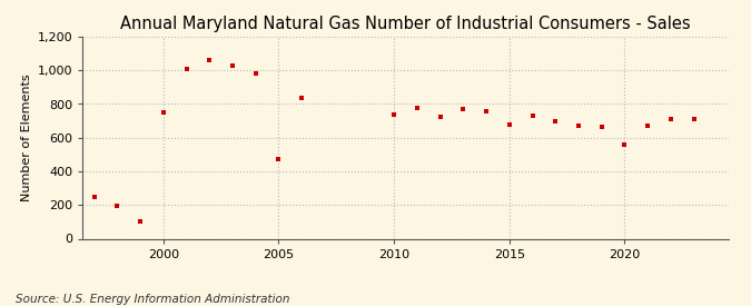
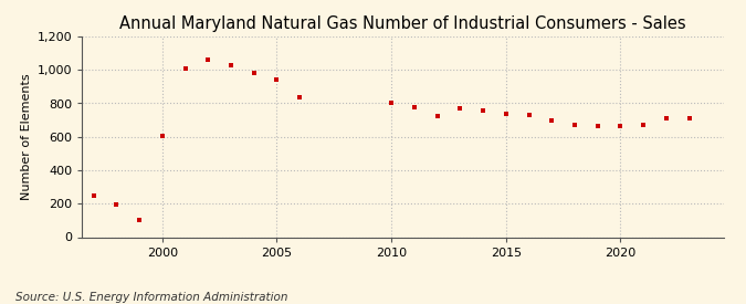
2000: 750 -> 600
2005: 470 -> 940
2010: 740 -> 800
2015: 680 -> 740
2020: 560 -> 660
